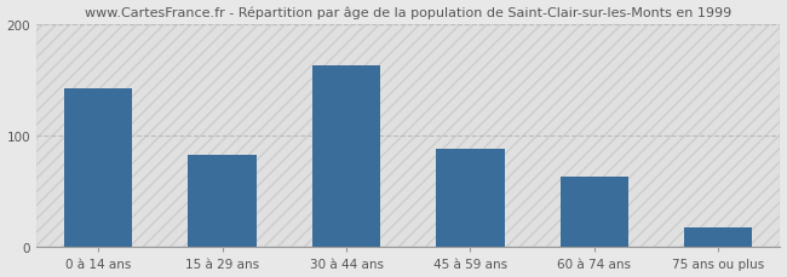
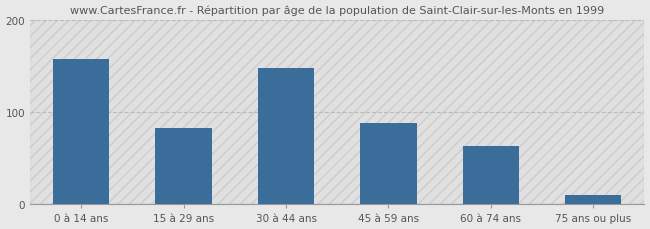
0 à 14 ans: 143 -> 158
30 à 44 ans: 163 -> 148
75 ans ou plus: 18 -> 10
